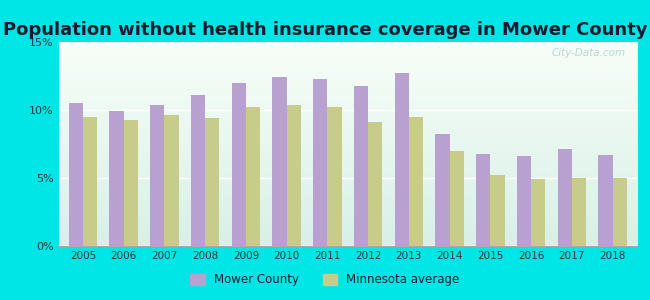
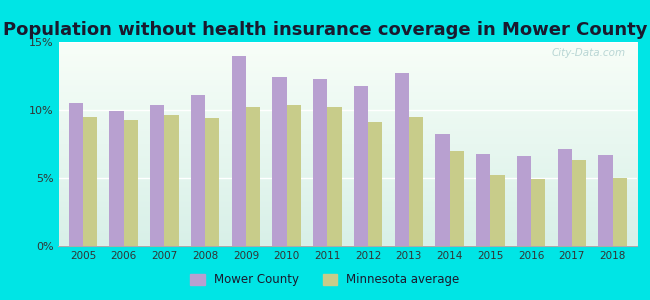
Mower County/2009: 12.0% -> 14.0%
Minnesota average/2017: 5.0% -> 6.3%
